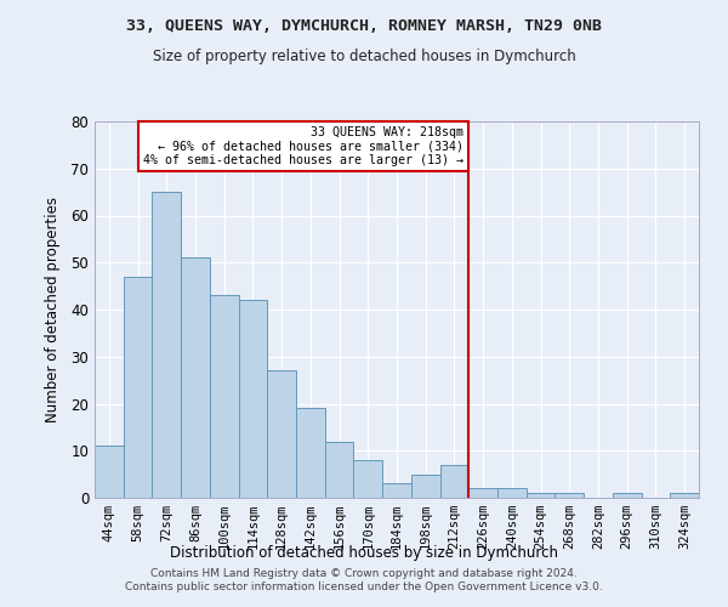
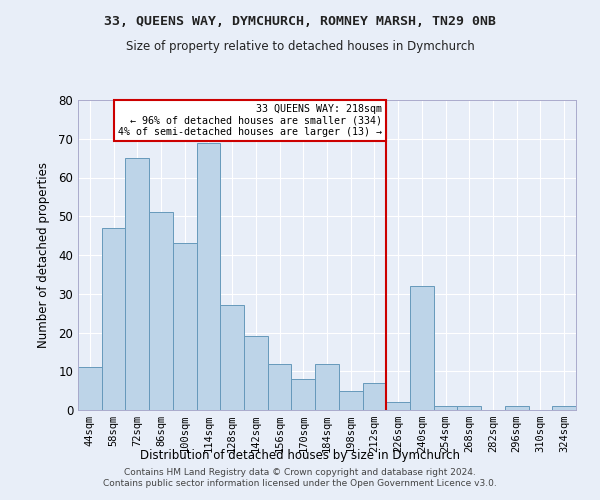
114sqm: 42 -> 69
184sqm: 3 -> 12
240sqm: 2 -> 32
